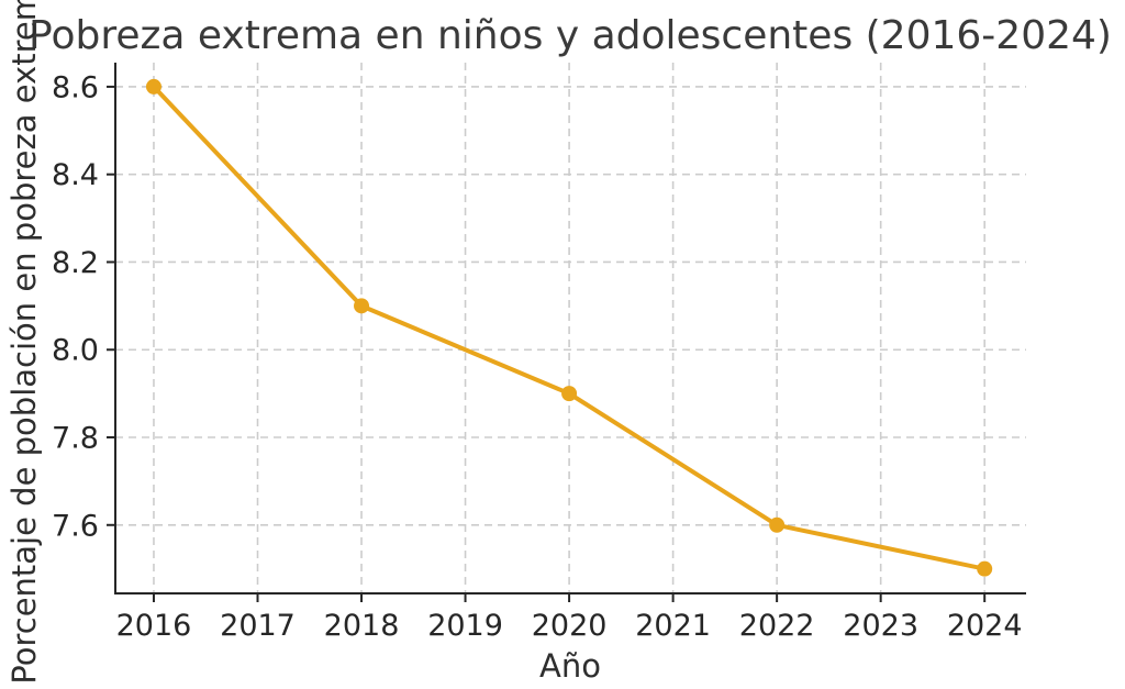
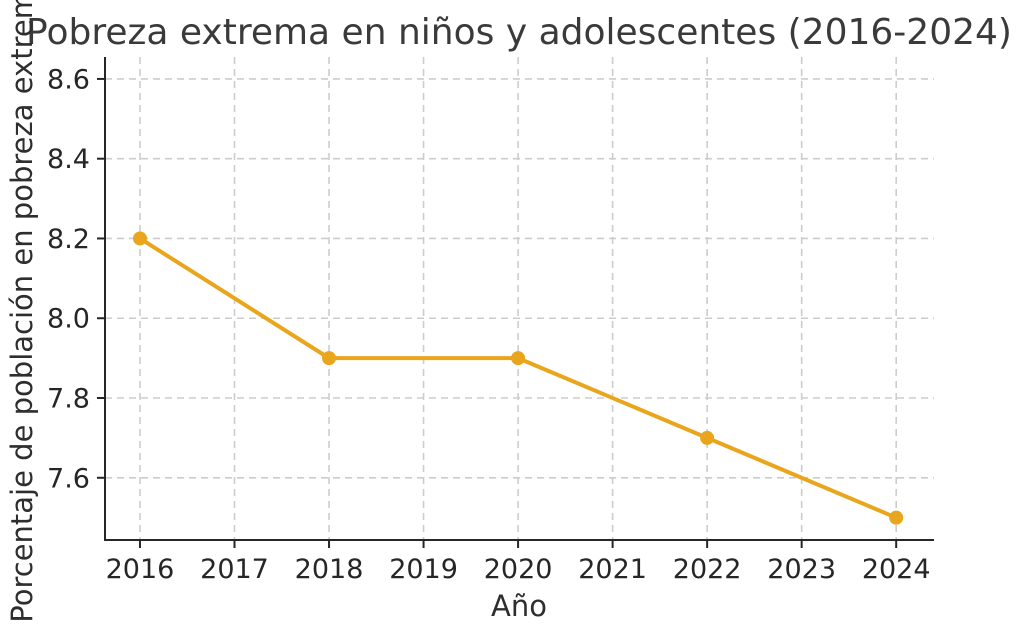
2016: 8.6 -> 8.2
2018: 8.1 -> 7.9
2022: 7.6 -> 7.7
